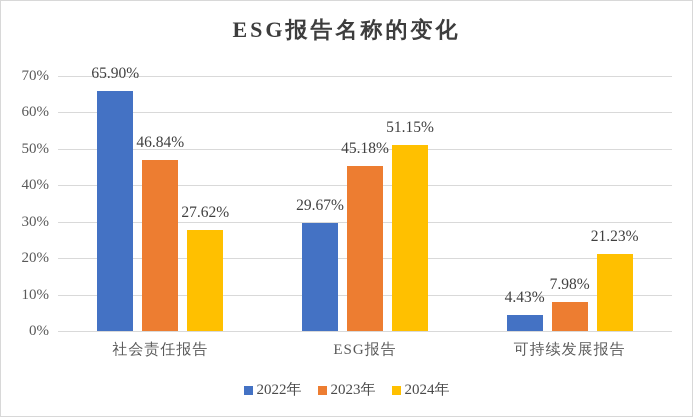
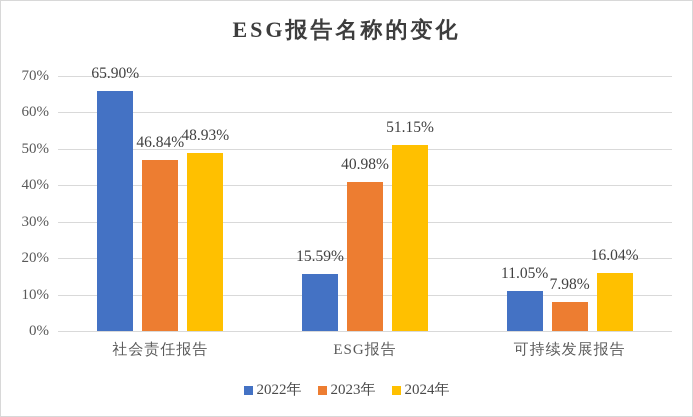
2024年/社会责任报告: 27.62% -> 48.93%
2022年/ESG报告: 29.67% -> 15.59%
2023年/ESG报告: 45.18% -> 40.98%
2022年/可持续发展报告: 4.43% -> 11.05%
2024年/可持续发展报告: 21.23% -> 16.04%
